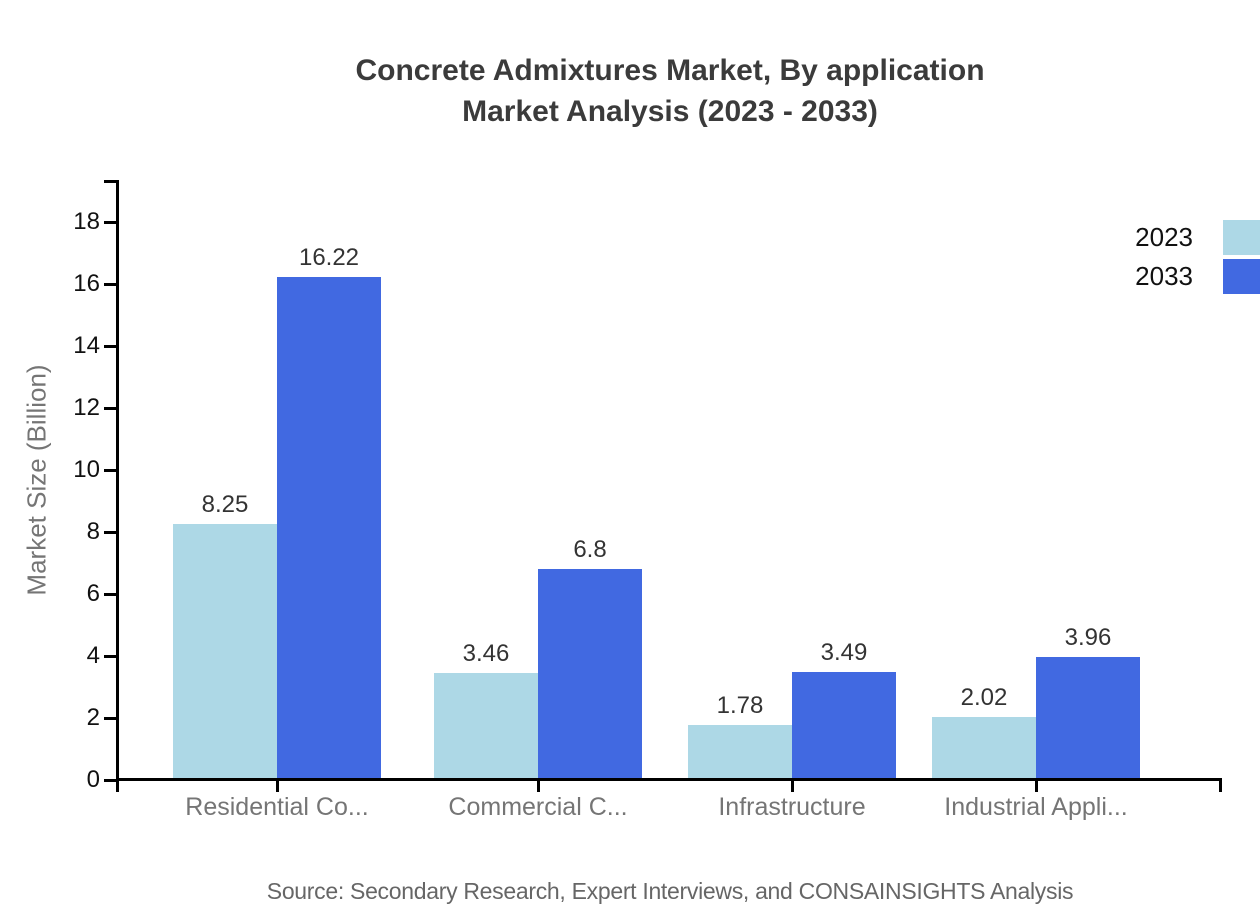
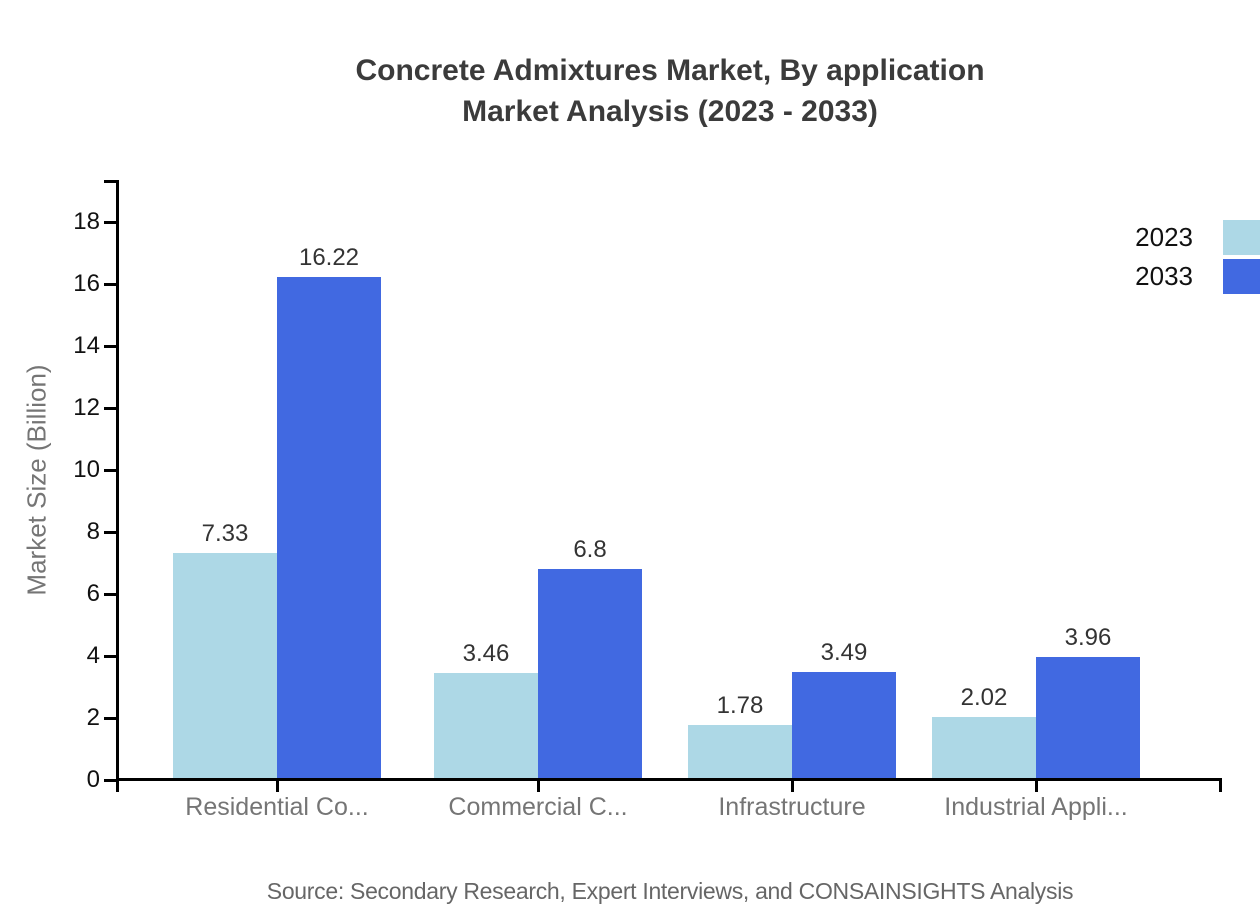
2023/Residential Co...: 8.25 -> 7.33
